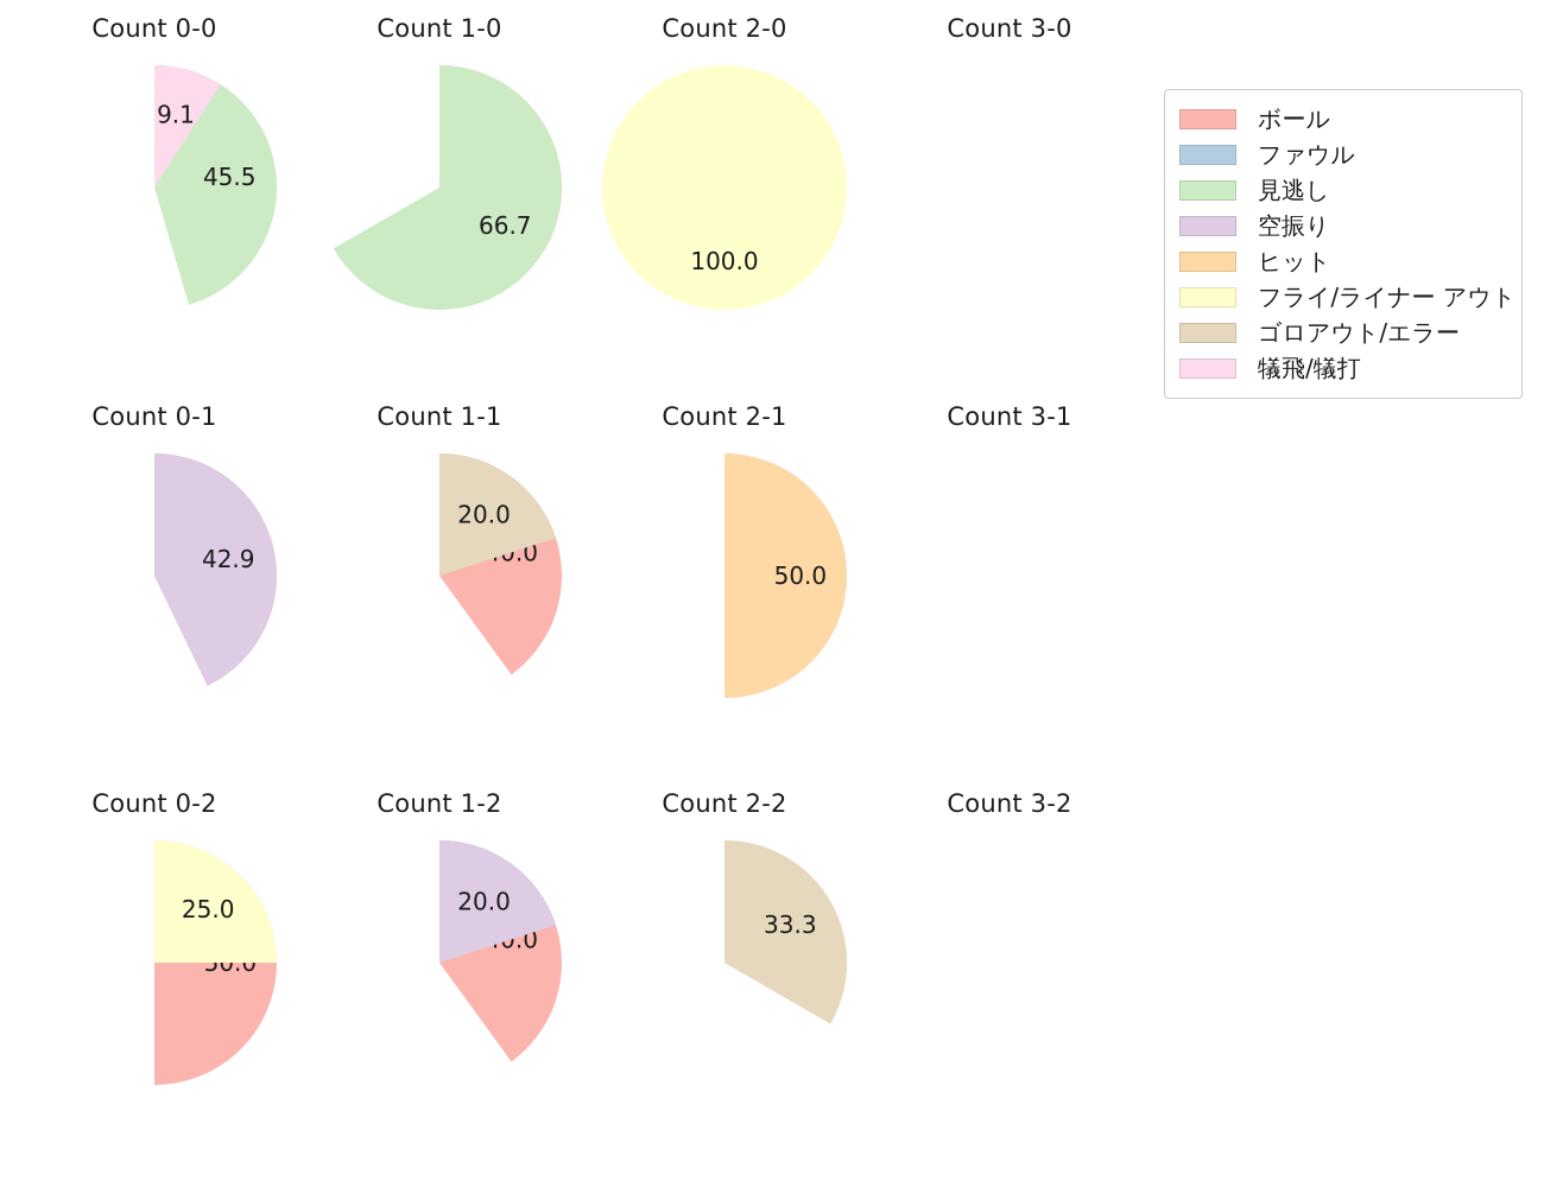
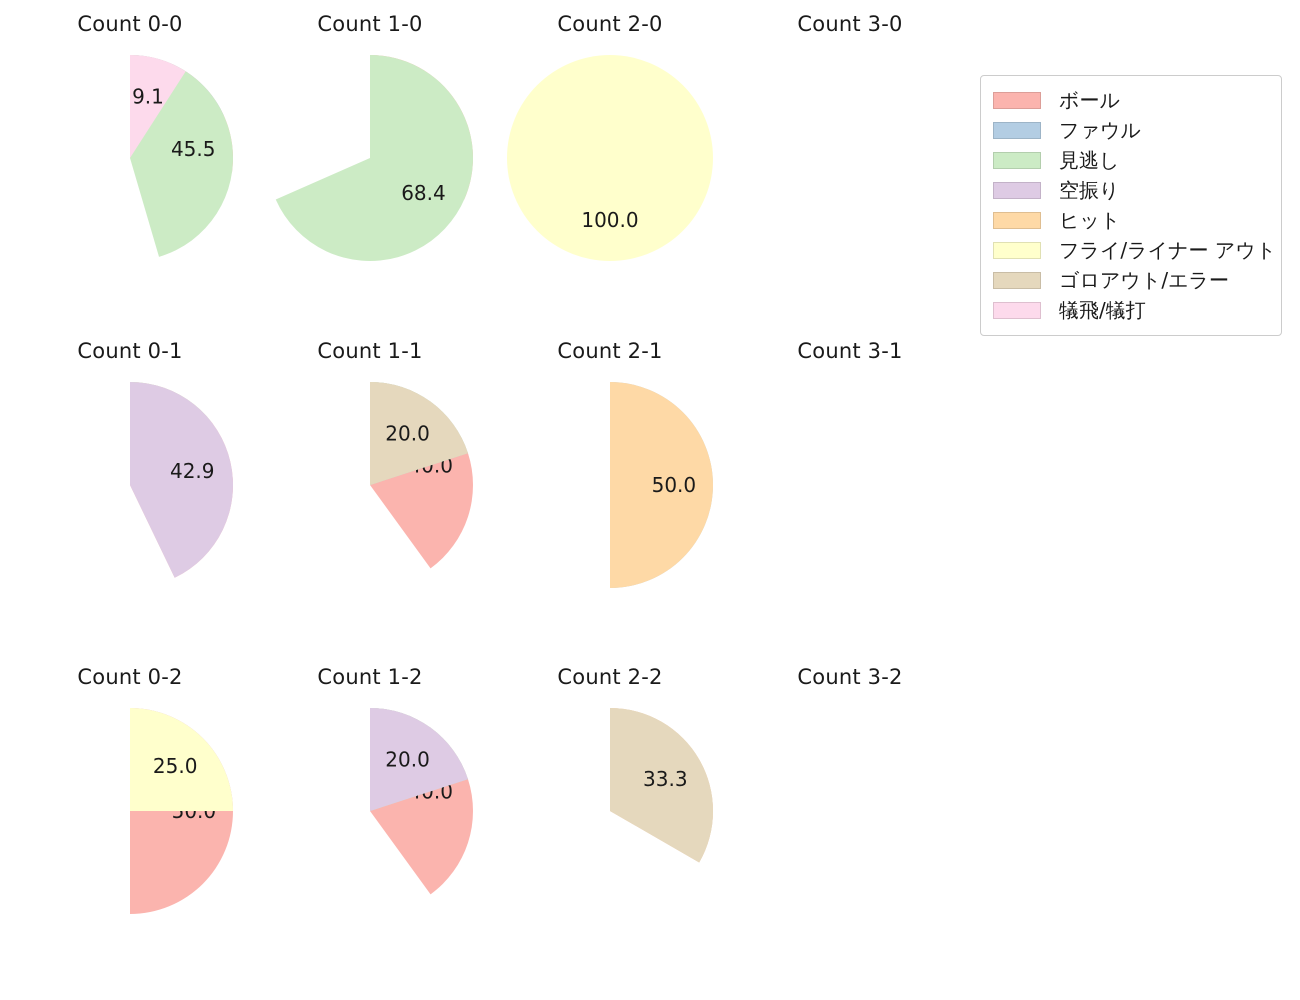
Count 1-0/ボール: 33.3 -> 31.6
Count 1-0/見逃し: 66.7 -> 68.4
